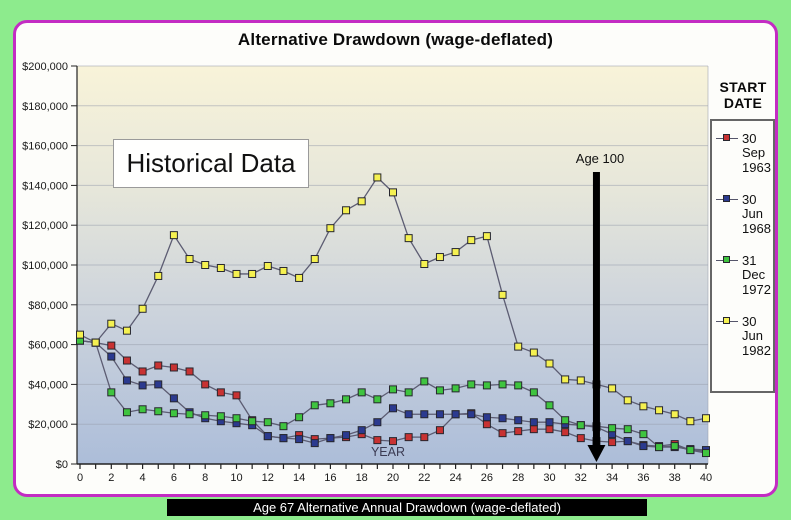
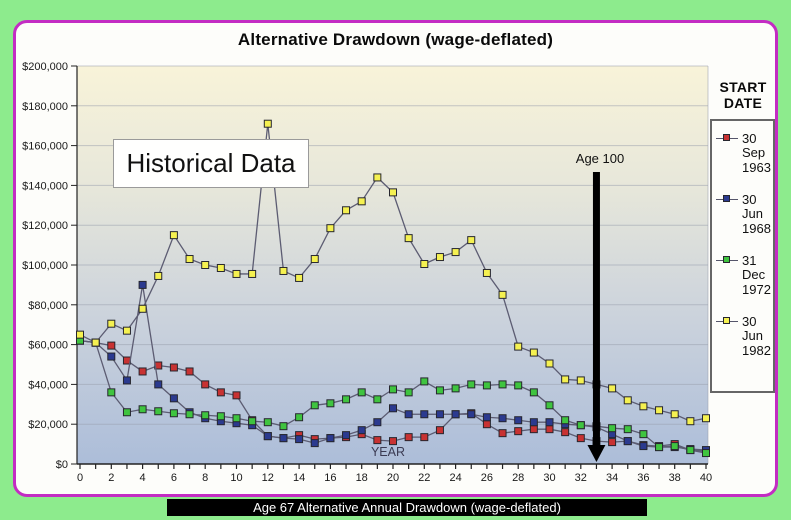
30 Jun 1968/4: $40000 -> $90000
30 Jun 1982/12: $100000 -> $171000
30 Jun 1982/26: $114000 -> $96000
